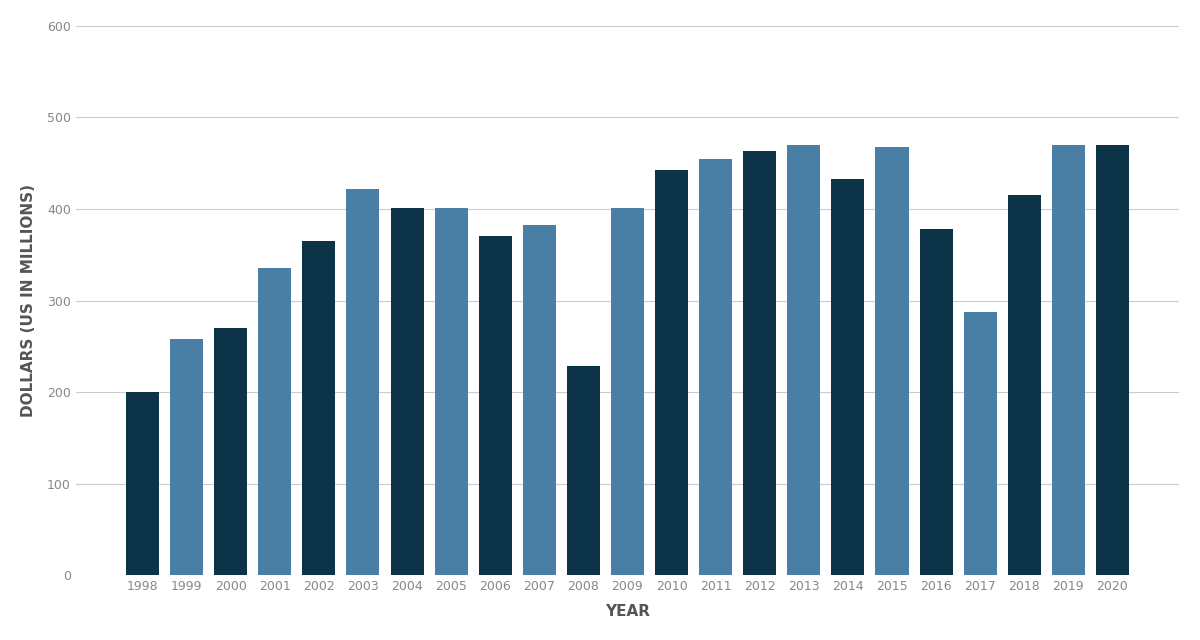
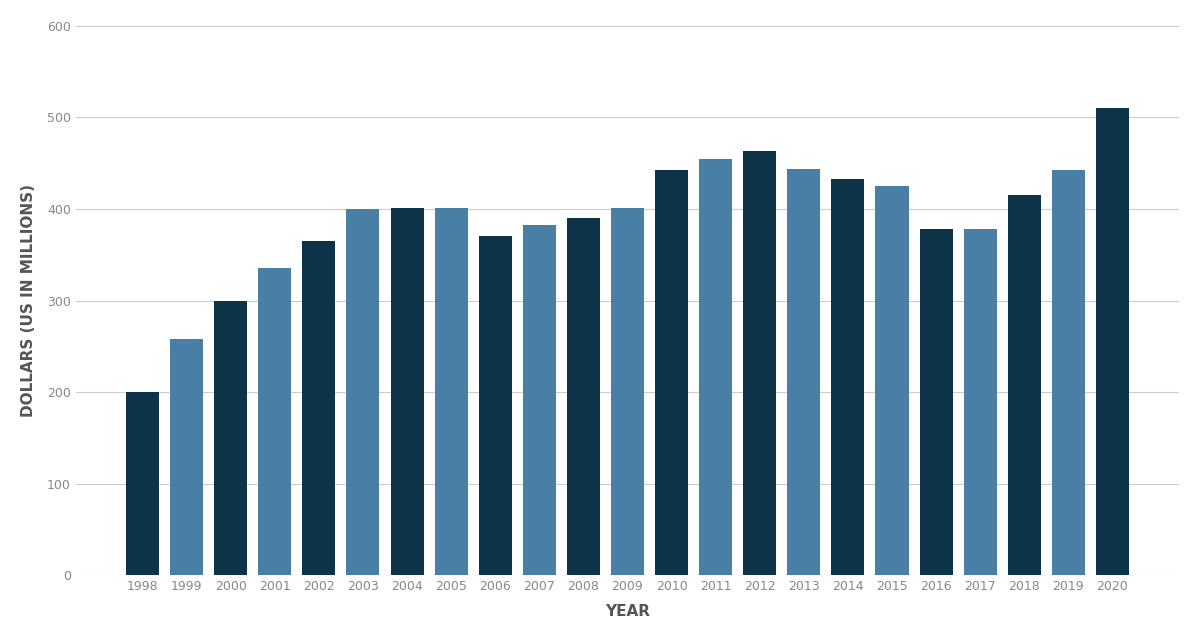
2000: 270 -> 300
2003: 422 -> 400
2008: 228 -> 390
2013: 470 -> 444
2015: 468 -> 425
2017: 288 -> 378
2019: 470 -> 443
2020: 470 -> 510
